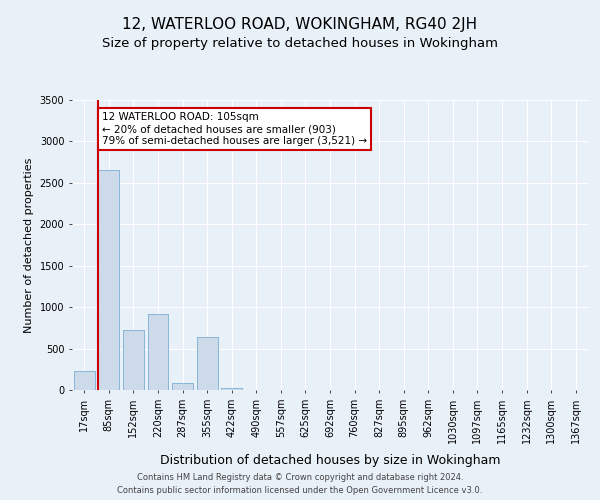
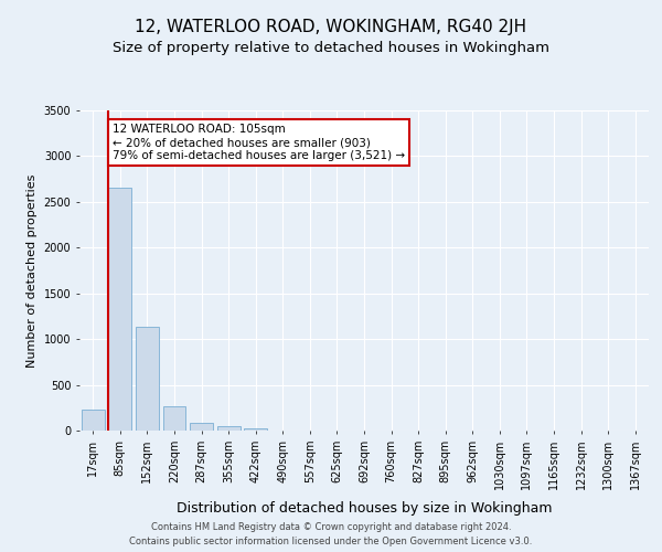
152sqm: 720 -> 1130
220sqm: 920 -> 270
355sqm: 640 -> 40
